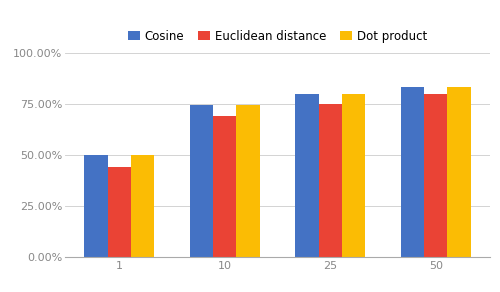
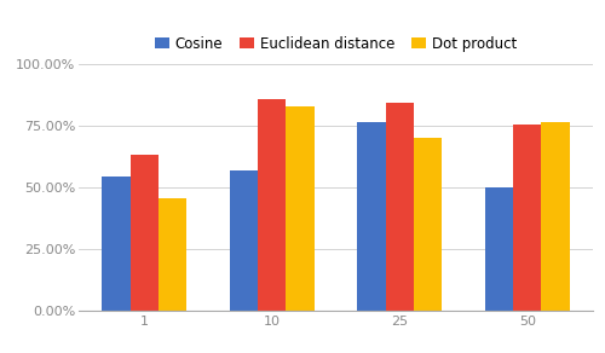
Cosine/1: 49.9% -> 54.5%
Euclidean distance/1: 44.0% -> 63.0%
Dot product/1: 49.7% -> 45.5%
Cosine/10: 74.5% -> 56.5%
Euclidean distance/10: 69.0% -> 85.5%
Dot product/10: 74.2% -> 82.5%
Cosine/25: 79.9% -> 76.5%
Euclidean distance/25: 75.0% -> 84.0%
Dot product/25: 79.7% -> 70.0%
Cosine/50: 83.1% -> 50.0%
Euclidean distance/50: 79.5% -> 75.5%
Dot product/50: 83.3% -> 76.5%
